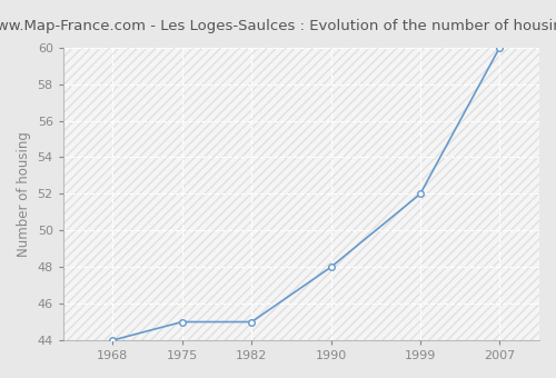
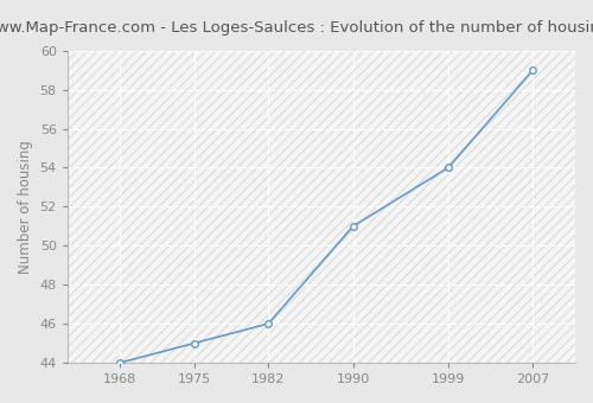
1982: 45 -> 46
1990: 48 -> 51
1999: 52 -> 54
2007: 60 -> 59
